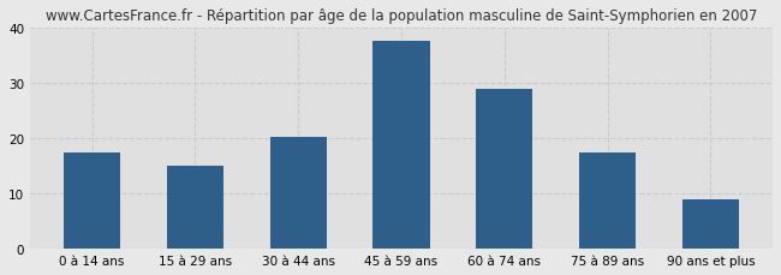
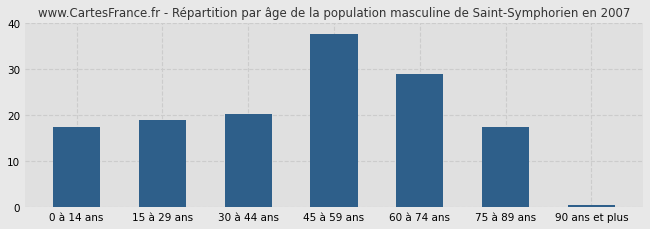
15 à 29 ans: 15.0 -> 19.0
90 ans et plus: 9.0 -> 0.5
